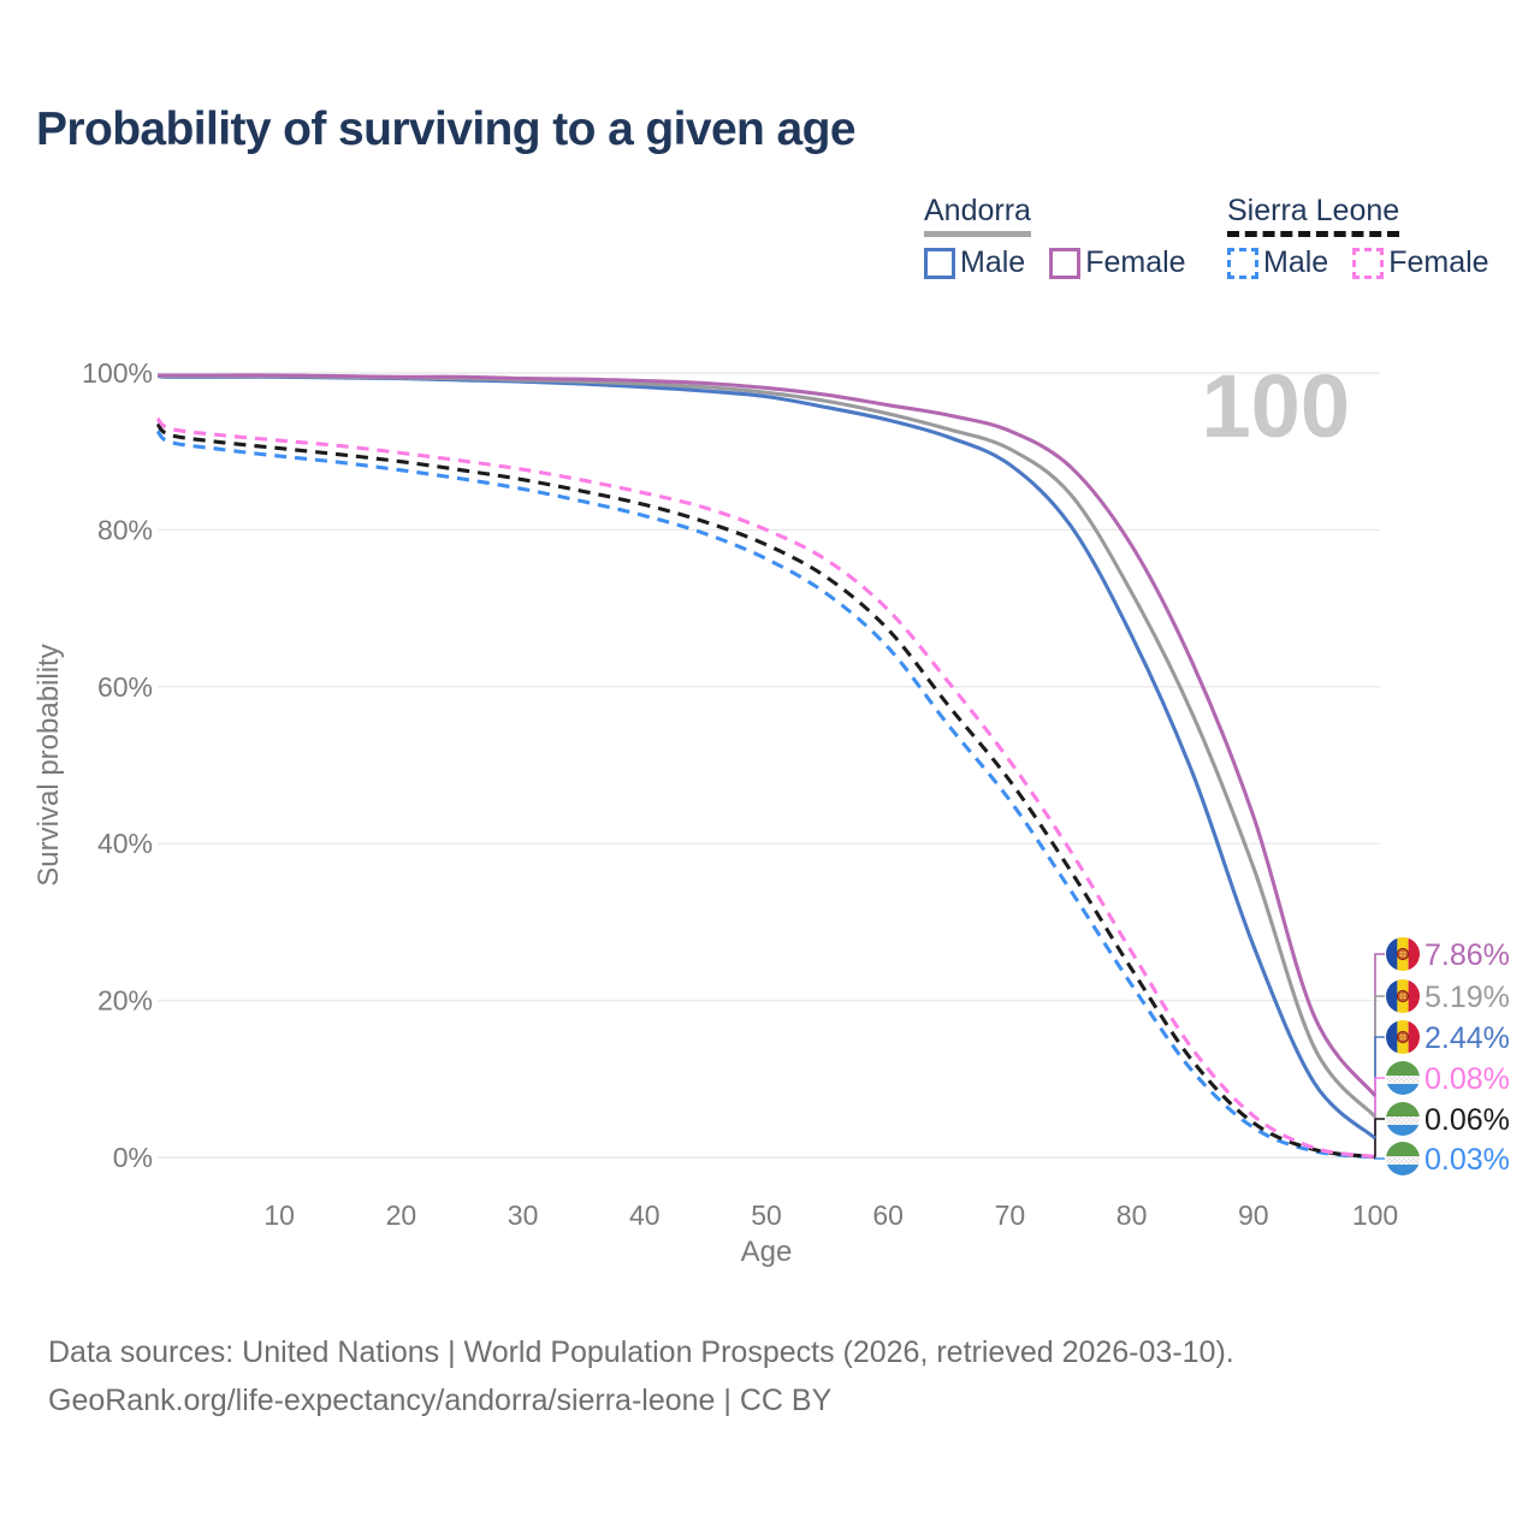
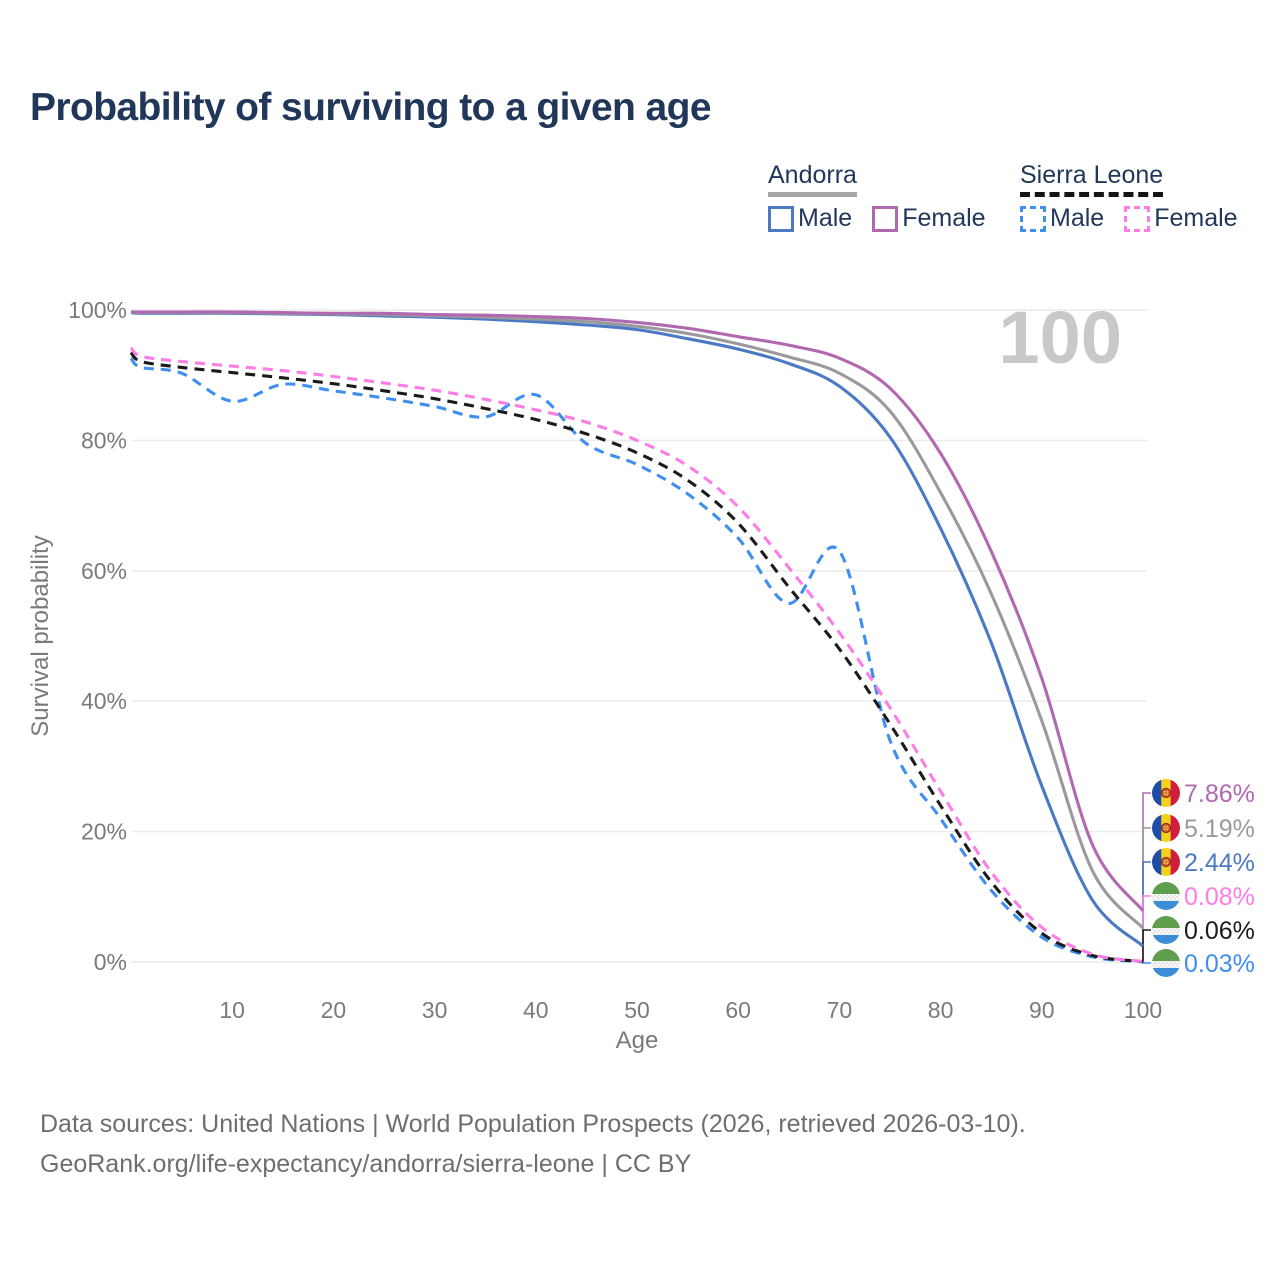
Sierra Leone Male/10: 89% -> 86%
Sierra Leone Male/40: 82% -> 87%
Sierra Leone Male/70: 46% -> 63%
